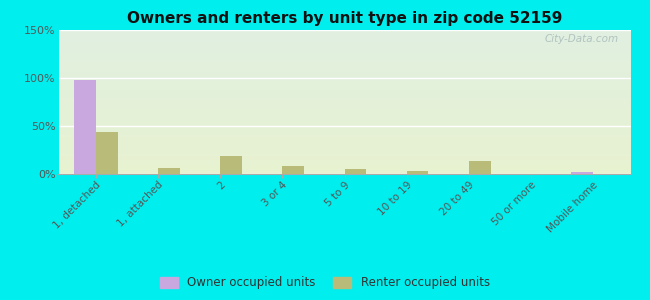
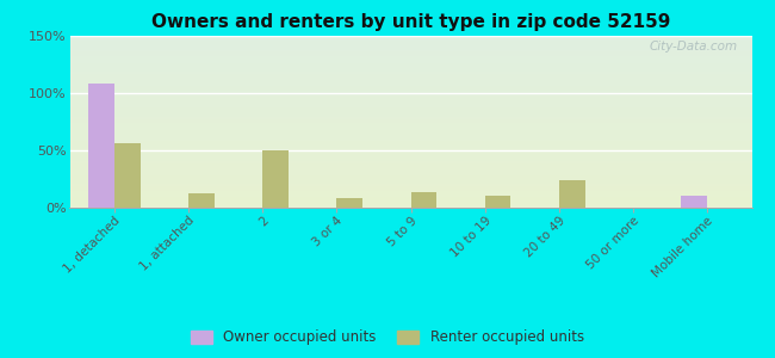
Owner occupied units/1, detached: 98% -> 108%
Renter occupied units/1, detached: 44% -> 56%
Renter occupied units/1, attached: 6% -> 12%
Renter occupied units/2: 19% -> 50%
Renter occupied units/5 to 9: 5% -> 14%
Renter occupied units/10 to 19: 3% -> 10%
Renter occupied units/20 to 49: 14% -> 24%
Owner occupied units/Mobile home: 2% -> 10%
